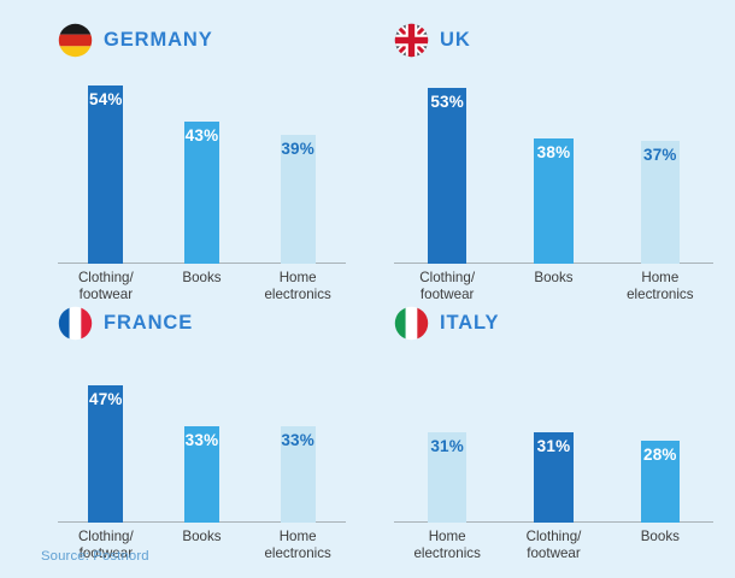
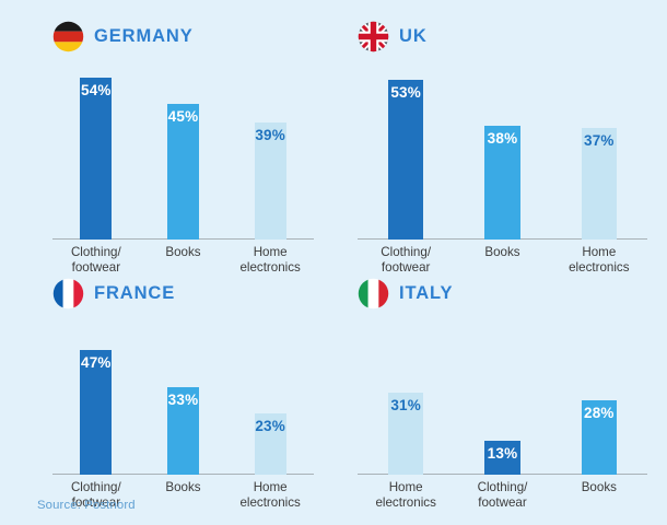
GERMANY/Books: 43% -> 45%
FRANCE/Home electronics: 33% -> 23%
ITALY/Clothing/ footwear: 31% -> 13%
